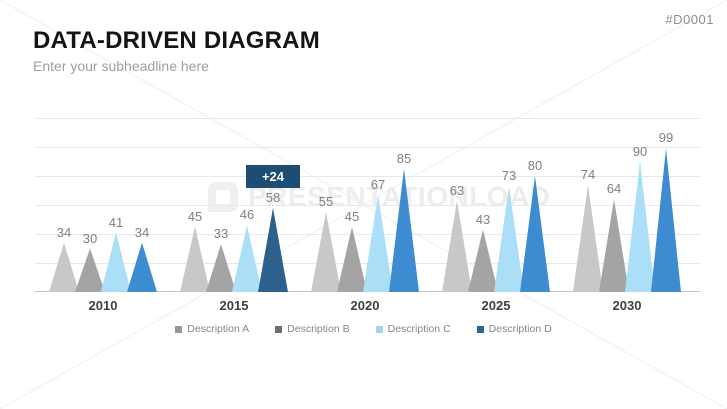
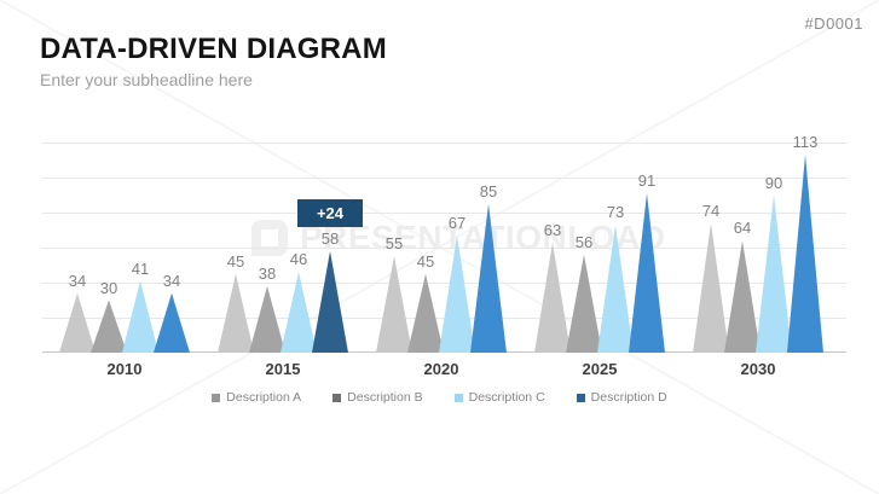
Description B/2015: 33 -> 38
Description B/2025: 43 -> 56
Description D/2025: 80 -> 91
Description D/2030: 99 -> 113
